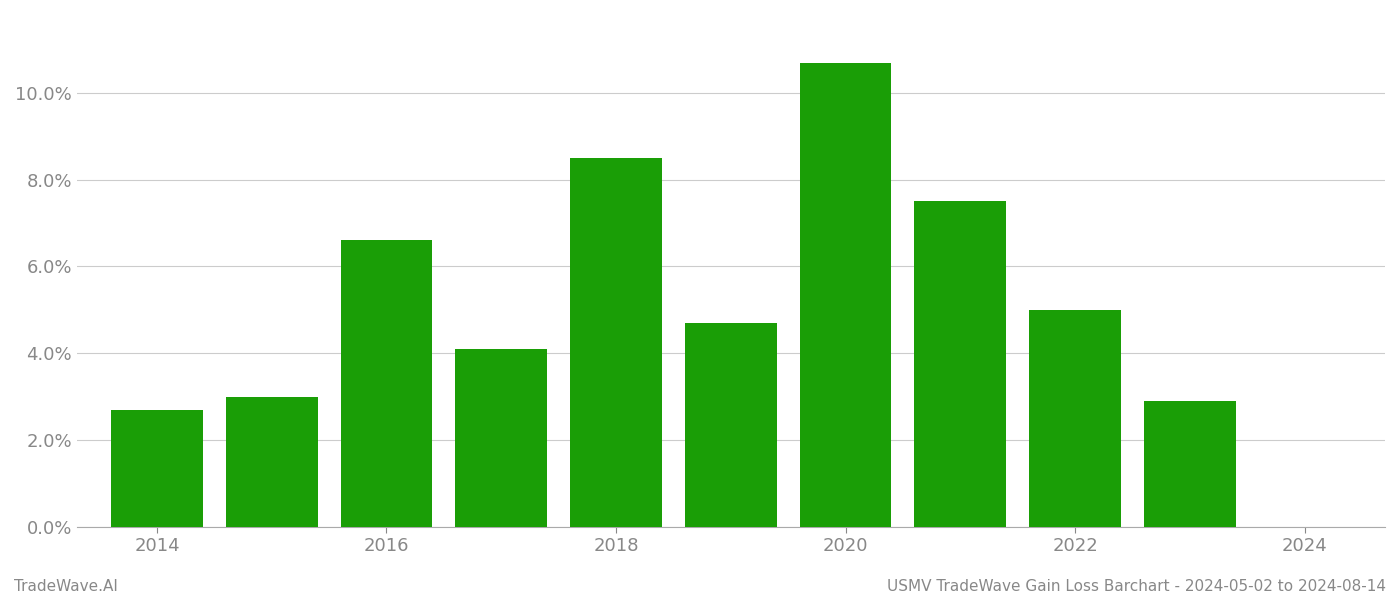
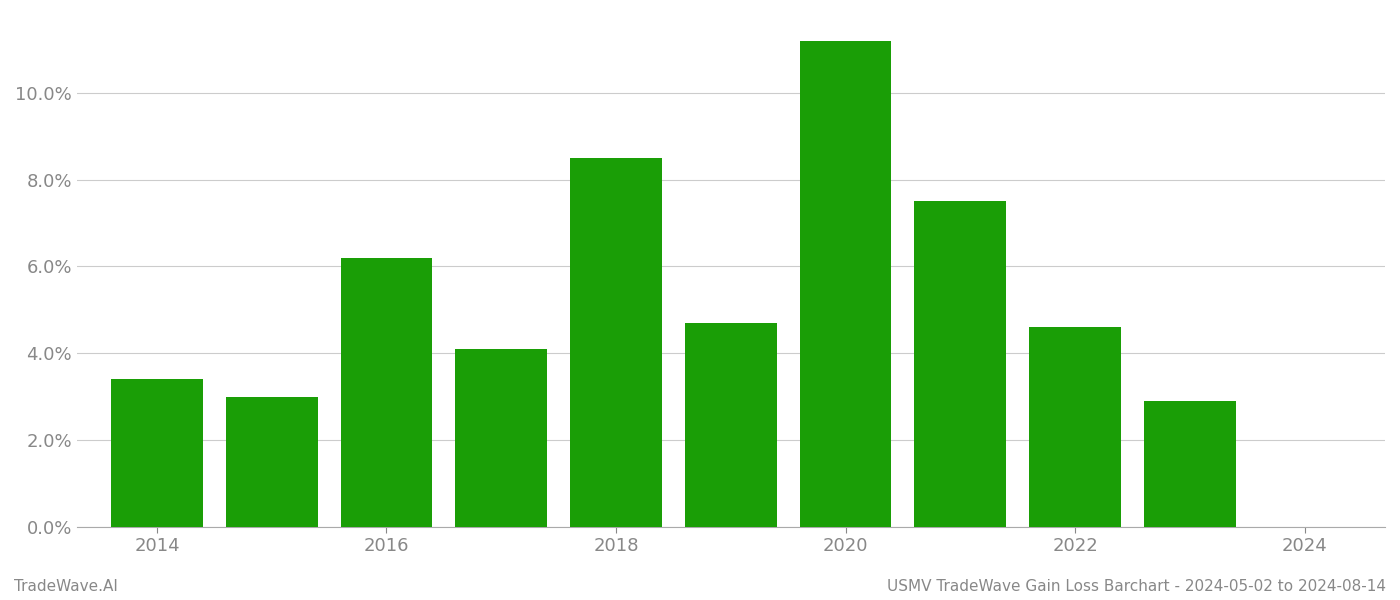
2014: 2.7% -> 3.4%
2016: 6.6% -> 6.2%
2020: 10.7% -> 11.2%
2022: 5.0% -> 4.6%
